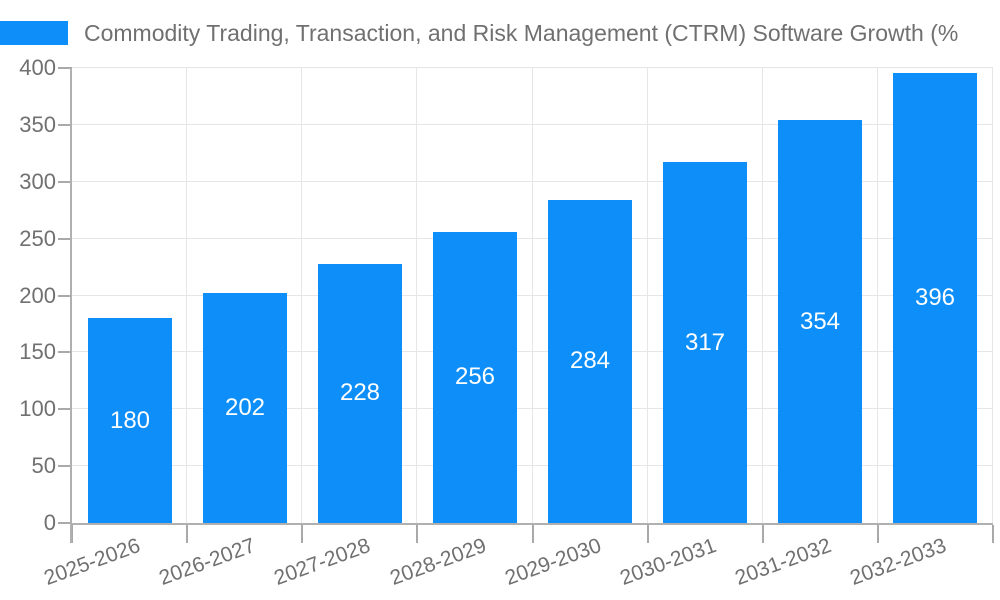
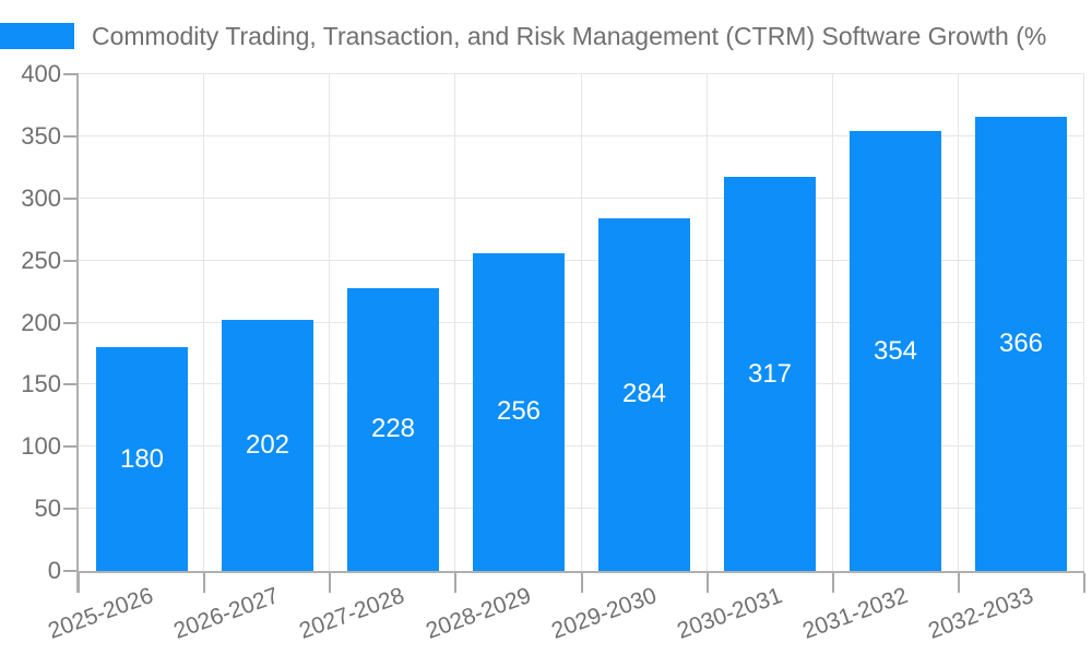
2032-2033: 396 -> 366
